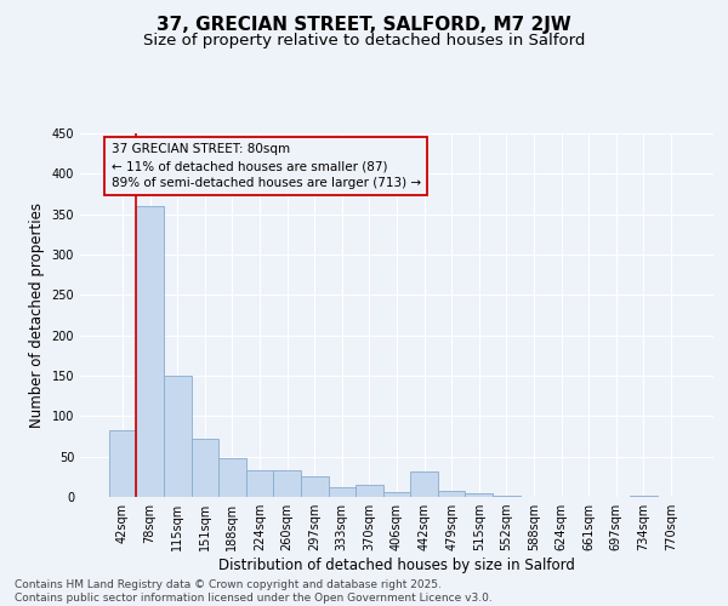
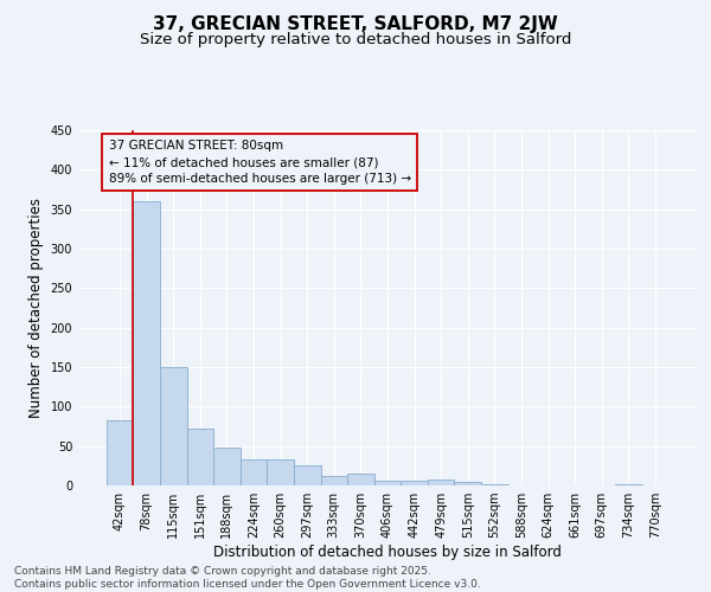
442sqm: 32 -> 6
